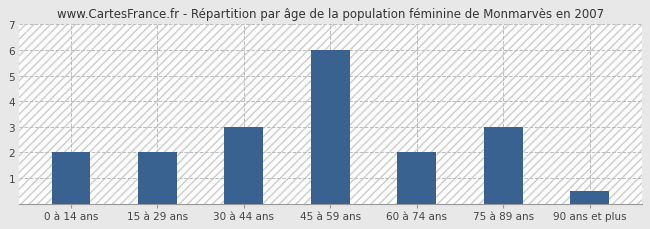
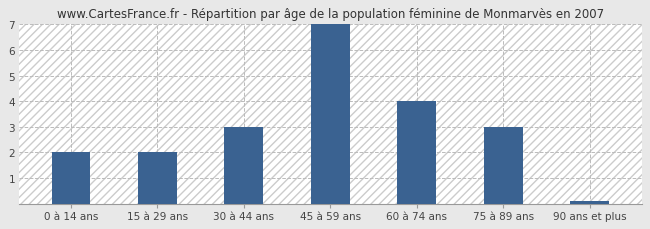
45 à 59 ans: 6.0 -> 7.0
60 à 74 ans: 2.0 -> 4.0
90 ans et plus: 0.5 -> 0.1
